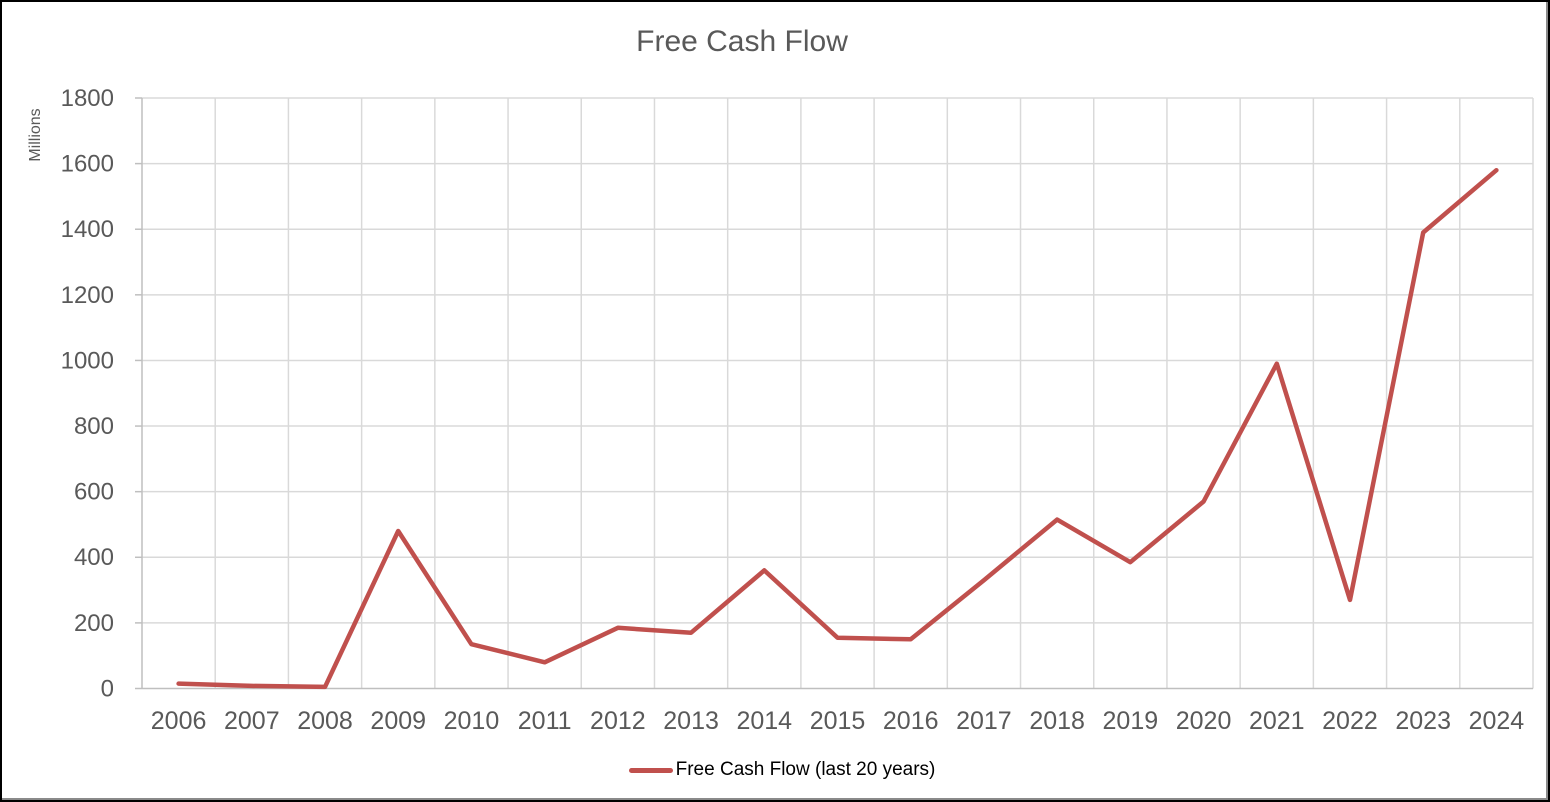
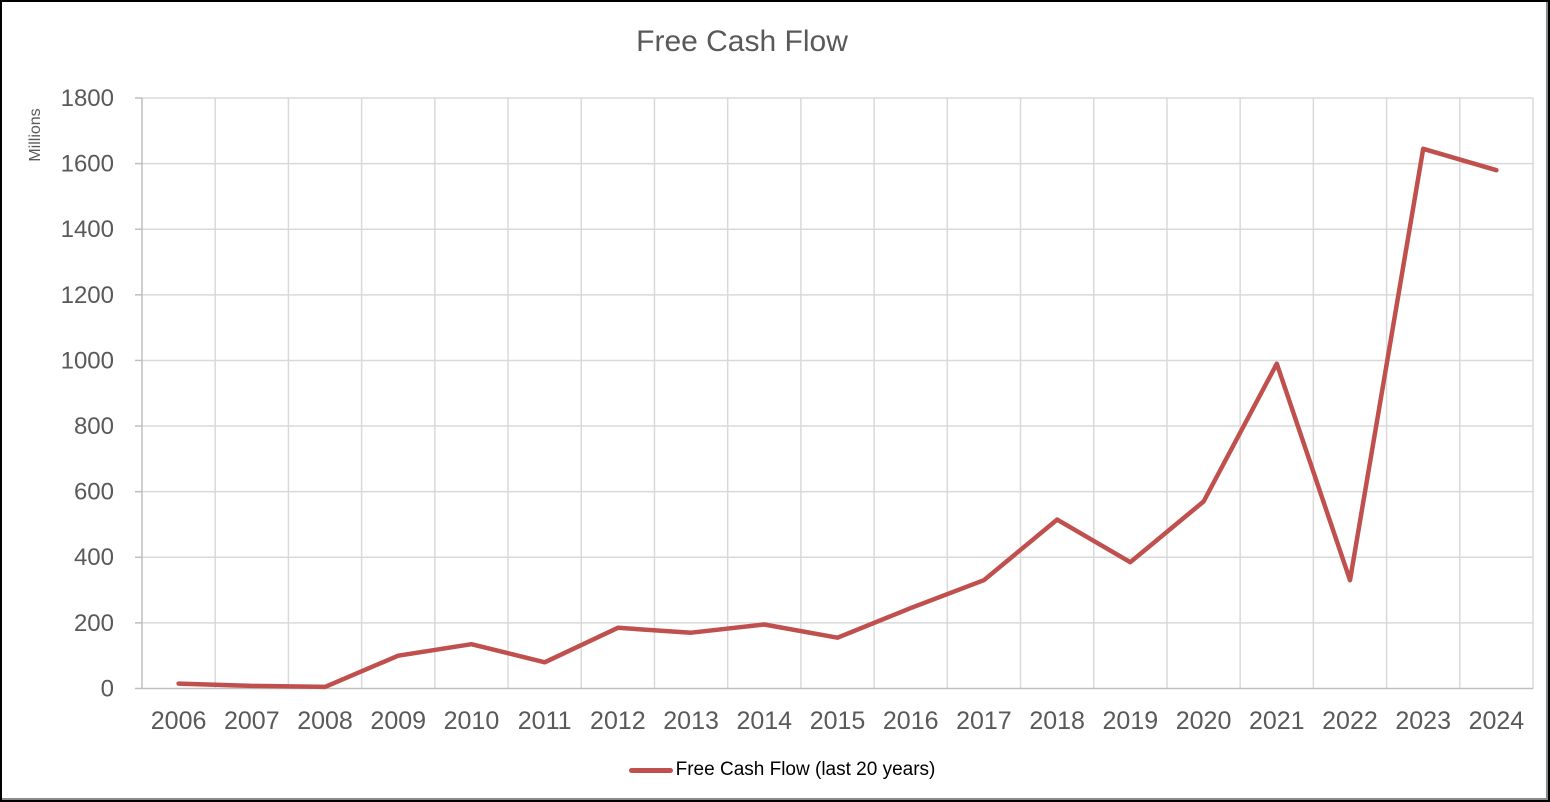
2009: 480 -> 100
2014: 360 -> 200
2016: 150 -> 240
2022: 270 -> 330
2023: 1390 -> 1640
